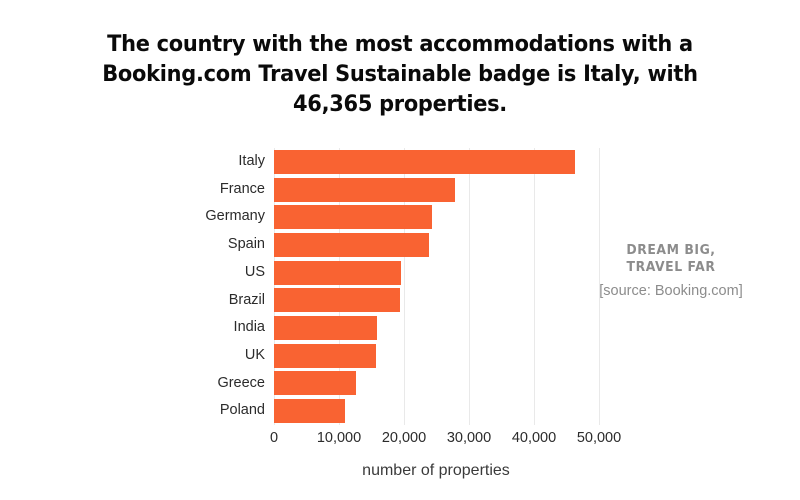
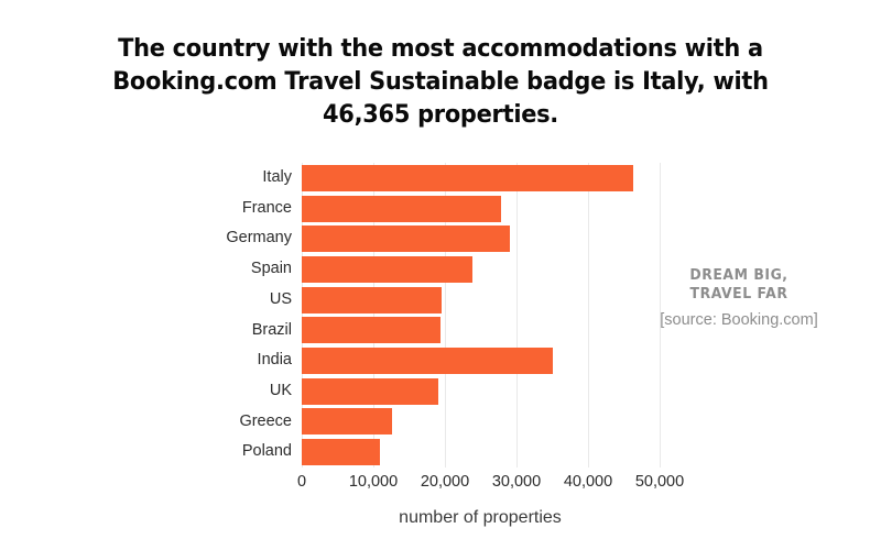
Germany: 24000 -> 29000
India: 16000 -> 35000
UK: 16000 -> 19000
